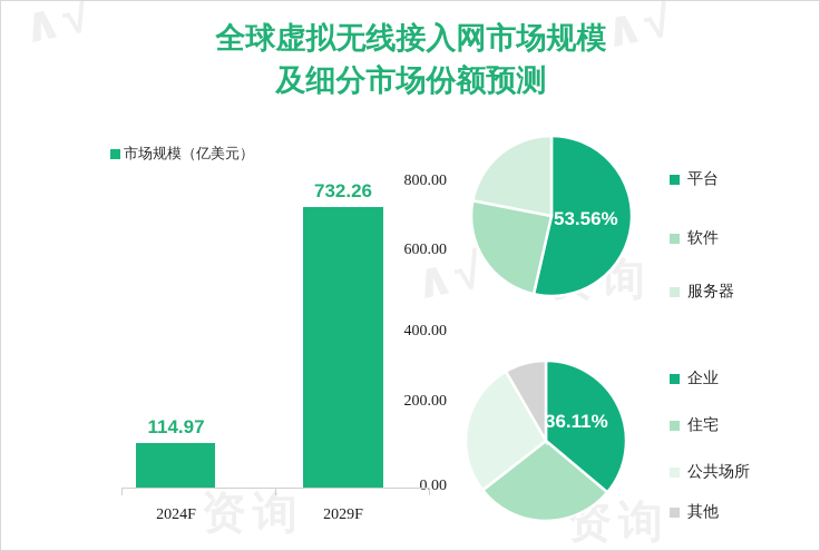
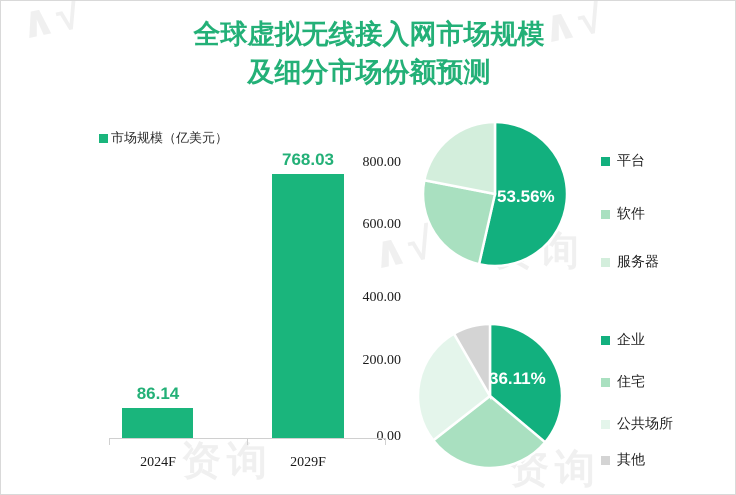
全球虚拟无线接入网市场规模/2024F: 114.97 -> 86.14
全球虚拟无线接入网市场规模/2029F: 732.26 -> 768.03
